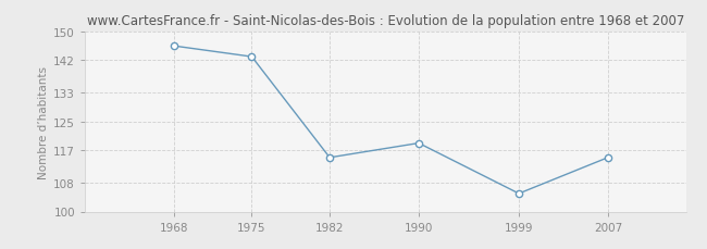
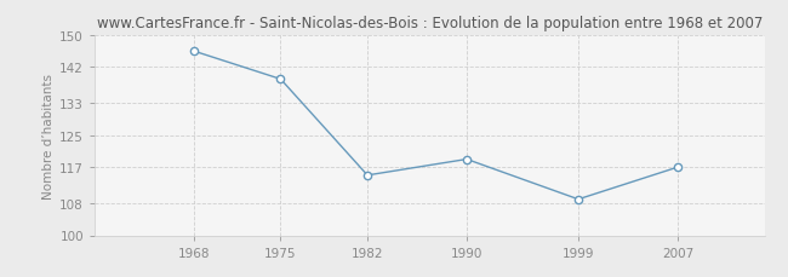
1975: 143 -> 139
1999: 105 -> 109
2007: 115 -> 117
